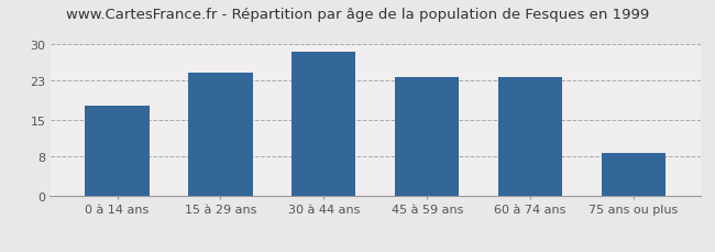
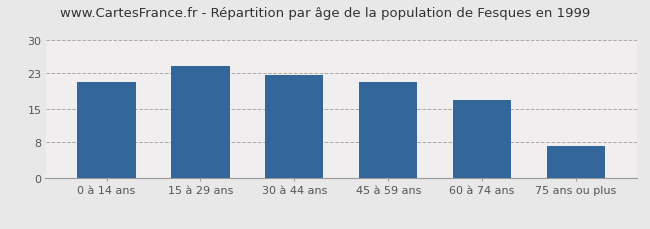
0 à 14 ans: 18.0 -> 21.0
30 à 44 ans: 28.5 -> 22.5
45 à 59 ans: 23.5 -> 21.0
60 à 74 ans: 23.5 -> 17.0
75 ans ou plus: 8.5 -> 7.0
